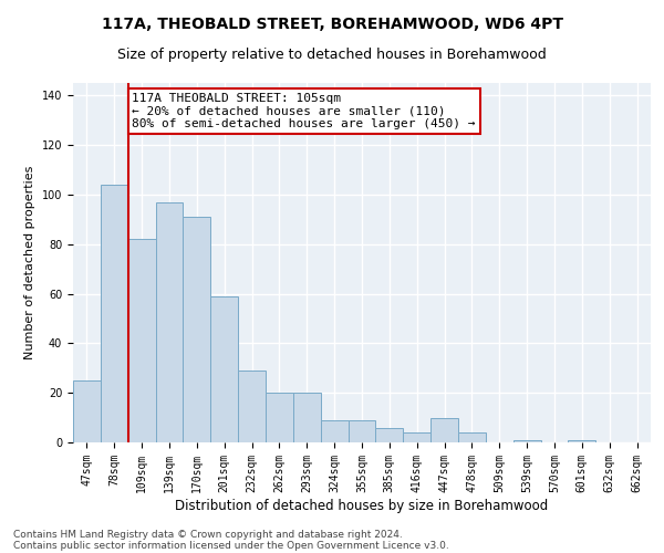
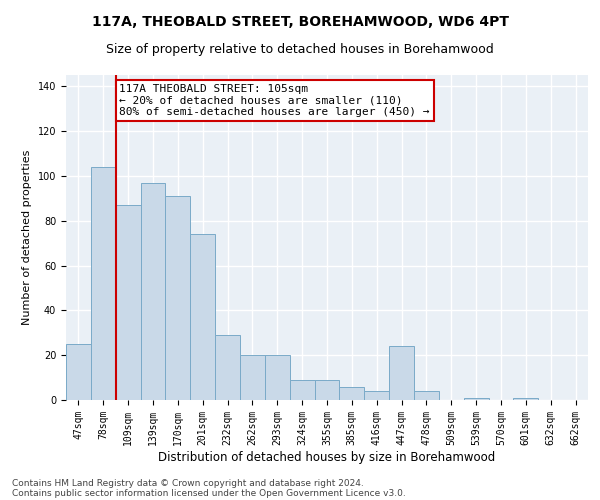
109sqm: 82 -> 87
201sqm: 59 -> 74
447sqm: 10 -> 24
